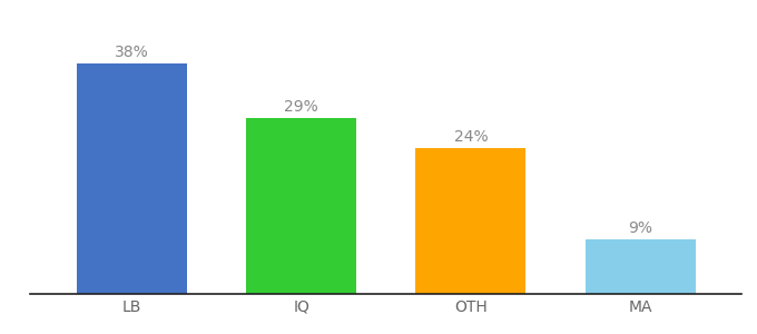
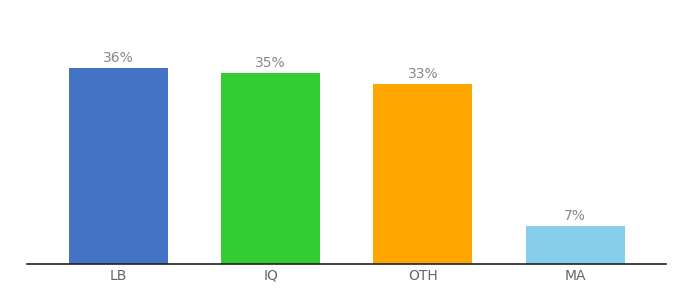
LB: 38% -> 36%
IQ: 29% -> 35%
OTH: 24% -> 33%
MA: 9% -> 7%
